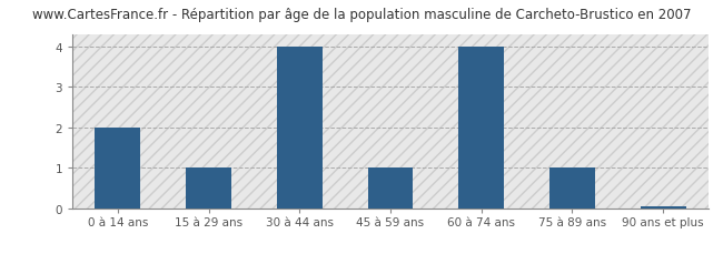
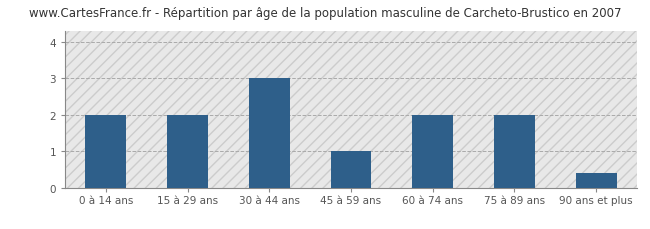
15 à 29 ans: 1.00 -> 2.00
30 à 44 ans: 4.00 -> 3.00
60 à 74 ans: 4.00 -> 2.00
75 à 89 ans: 1.00 -> 2.00
90 ans et plus: 0.04 -> 0.40
